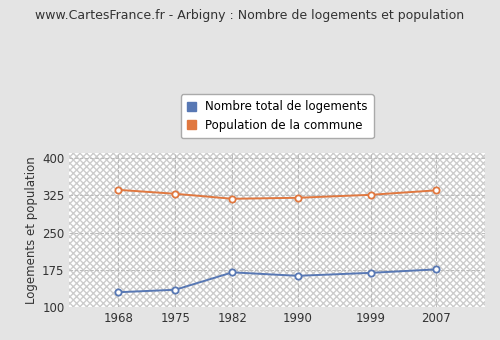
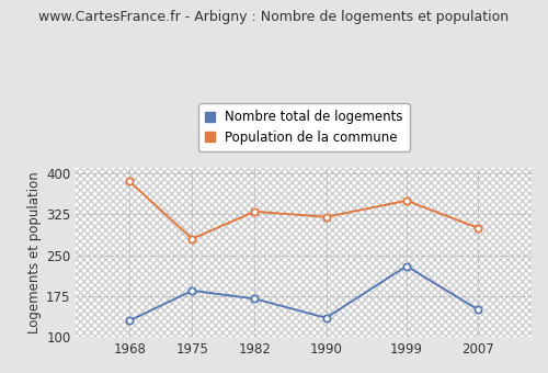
Population de la commune/1968: 336 -> 385
Nombre total de logements/1975: 135 -> 185
Population de la commune/1975: 328 -> 280
Population de la commune/1982: 318 -> 330
Nombre total de logements/1990: 163 -> 135
Nombre total de logements/1999: 169 -> 230
Population de la commune/1999: 326 -> 350
Nombre total de logements/2007: 176 -> 150
Population de la commune/2007: 335 -> 300
